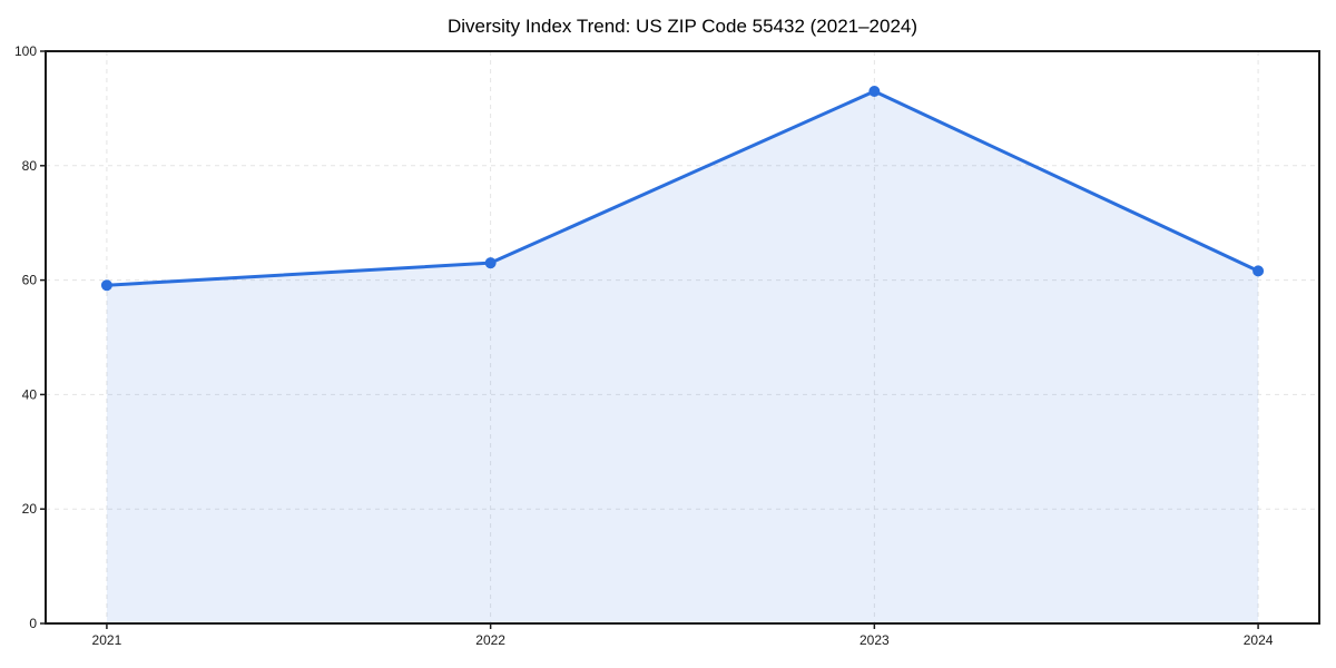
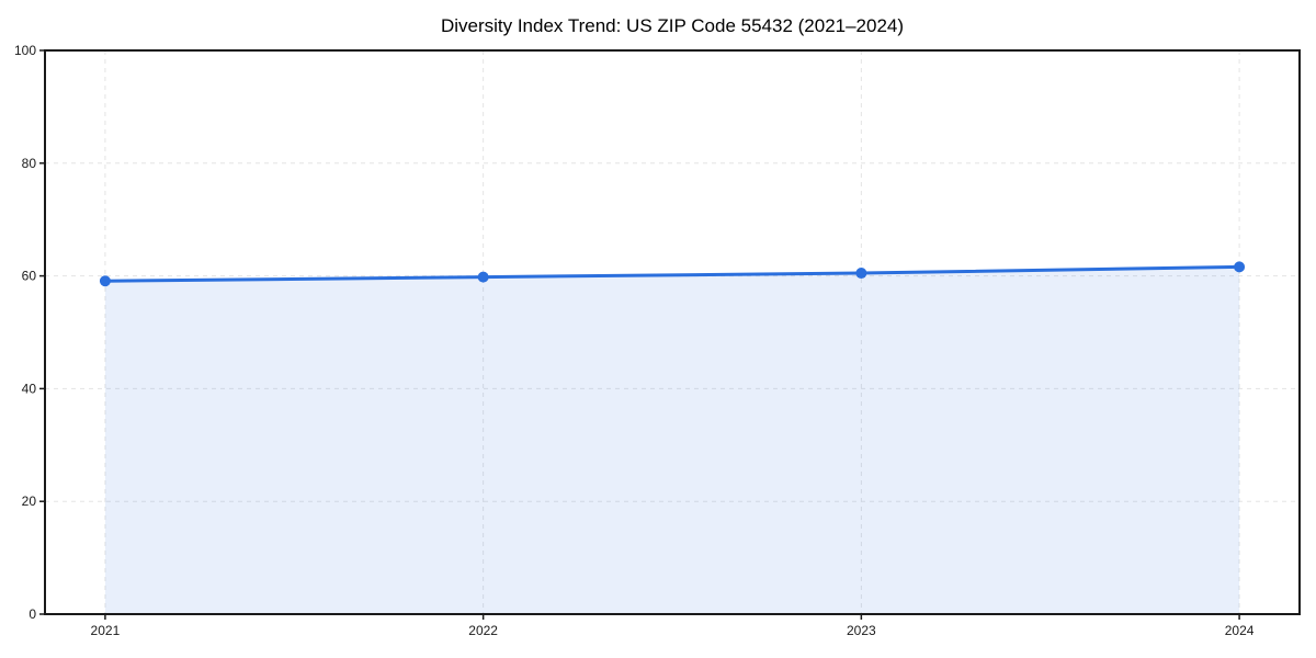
2022: 63 -> 60
2023: 93 -> 60
